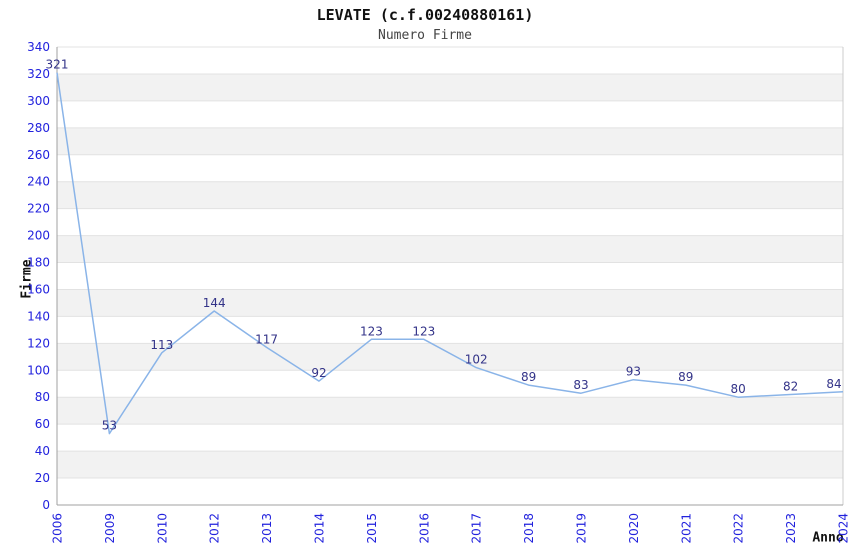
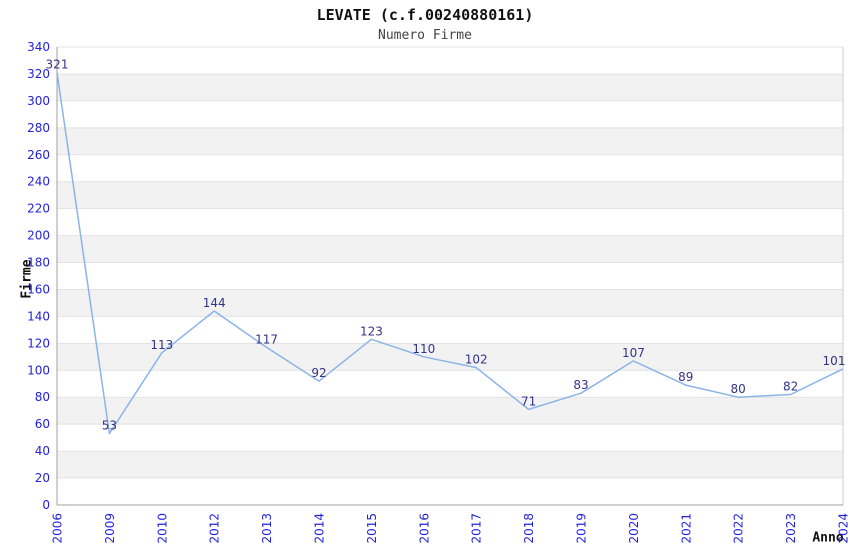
2016: 123 -> 110
2018: 89 -> 71
2020: 93 -> 107
2024: 84 -> 101
